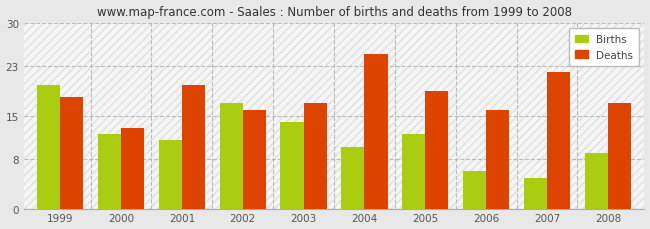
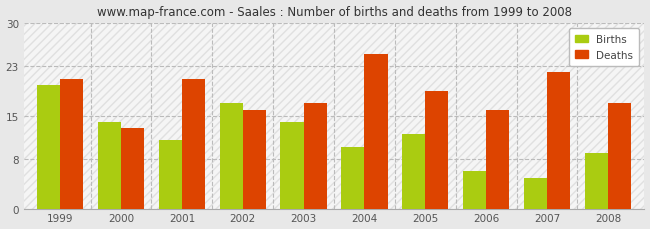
Deaths/1999: 18 -> 21
Births/2000: 12 -> 14
Deaths/2001: 20 -> 21
